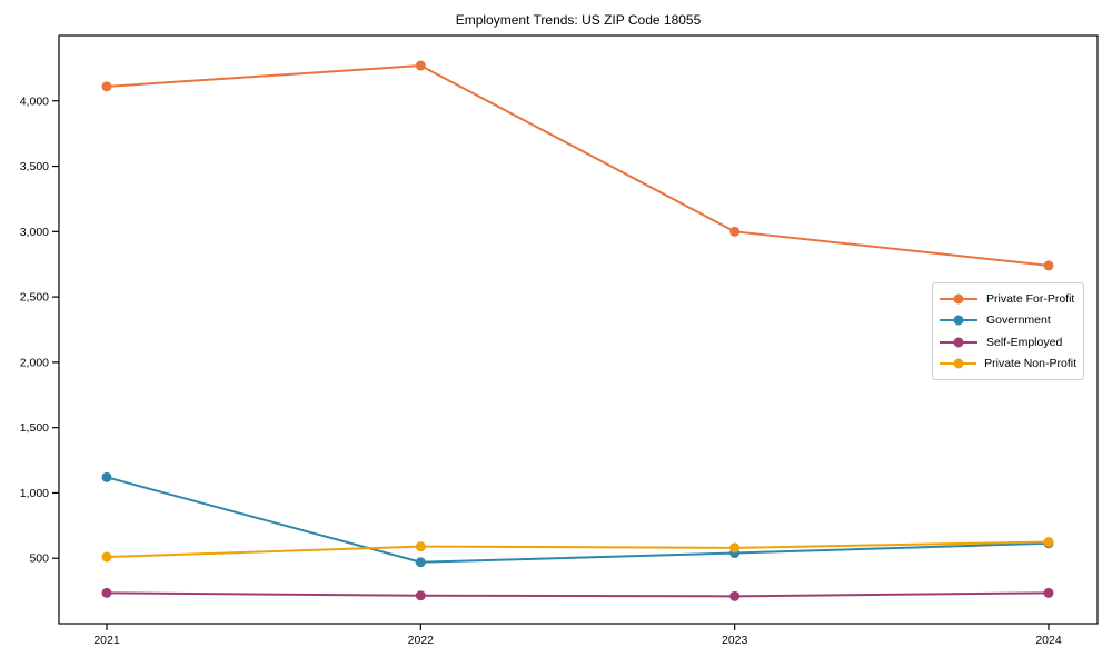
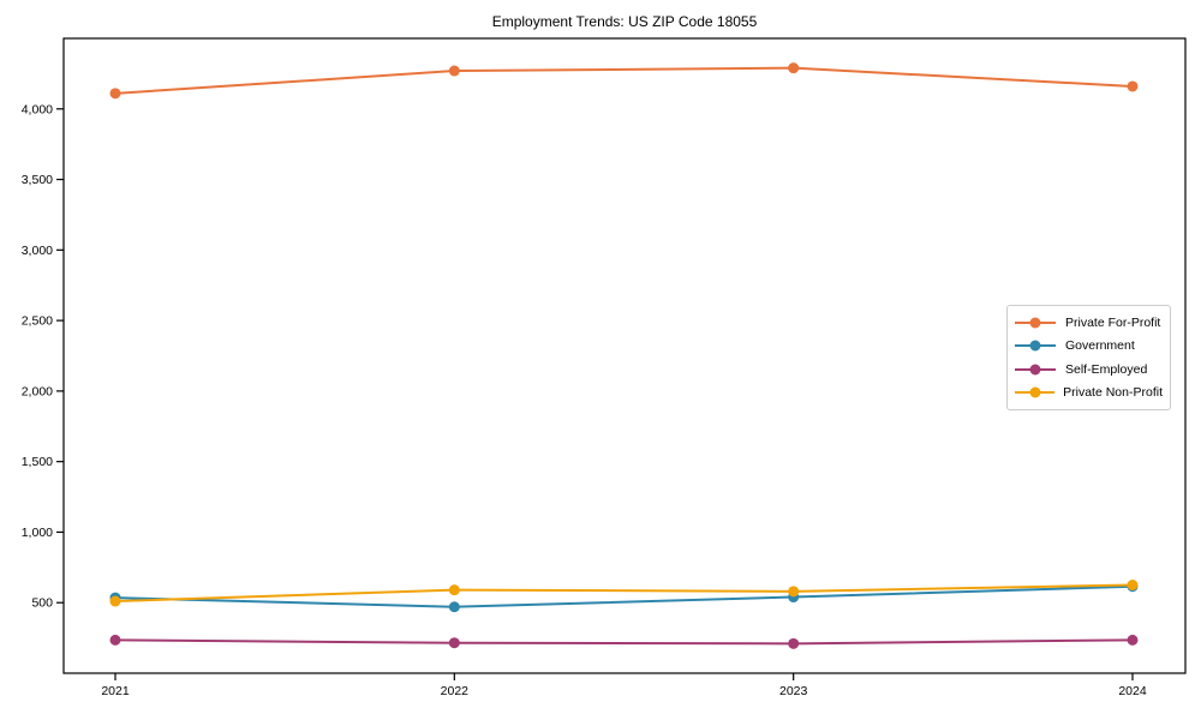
Government/2021: 1120 -> 540
Private For-Profit/2023: 3000 -> 4290
Private For-Profit/2024: 2740 -> 4160
